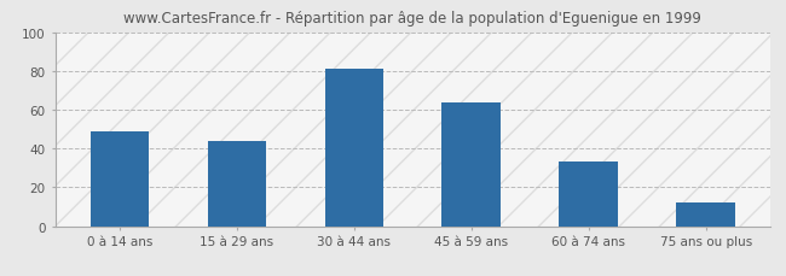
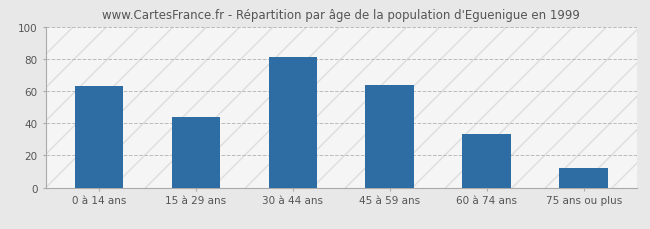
0 à 14 ans: 49 -> 63
